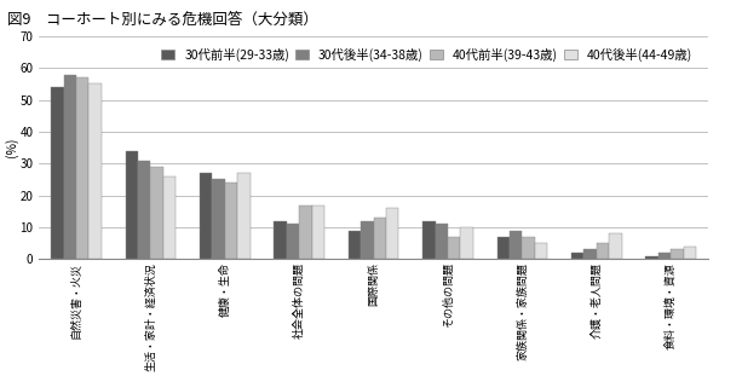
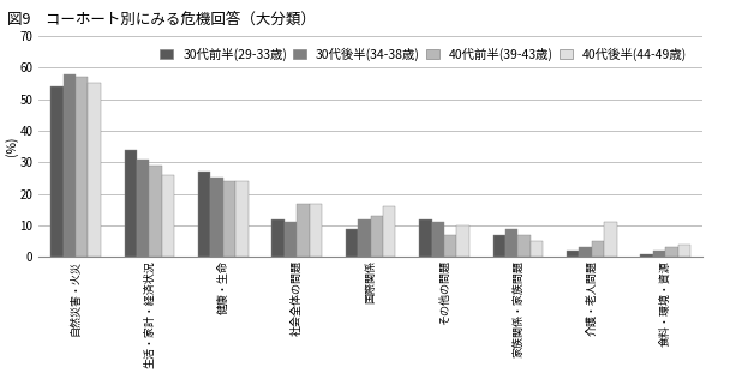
40代後半(44-49歳)/健康・生命: 27 -> 24
40代後半(44-49歳)/介護・老人問題: 8 -> 11
